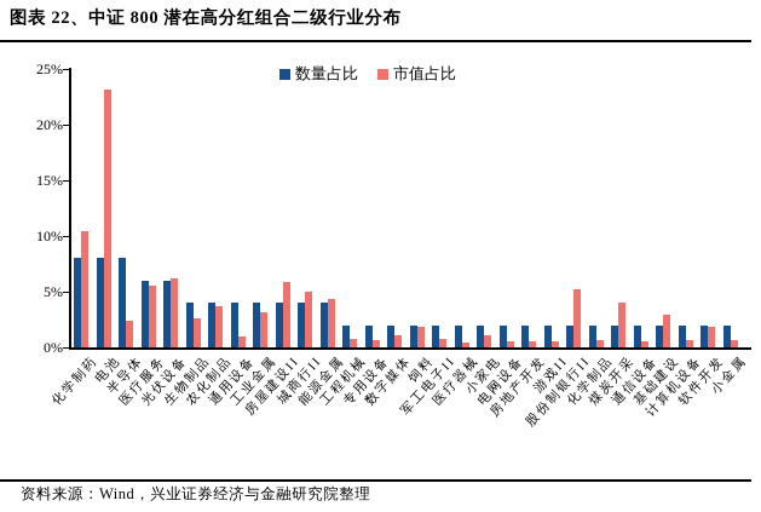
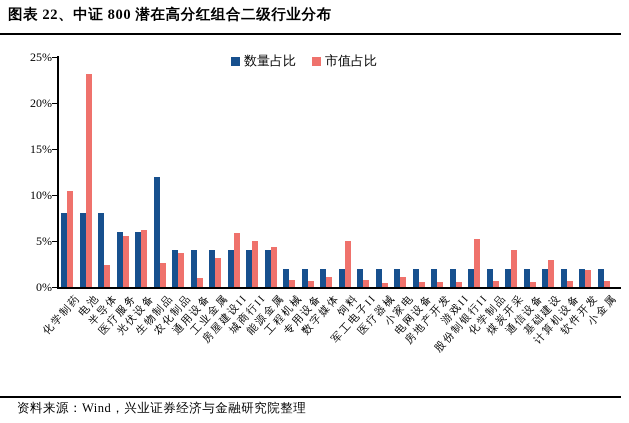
数量占比/生物制品: 4% -> 12%
市值占比/饲料: 2% -> 5%
